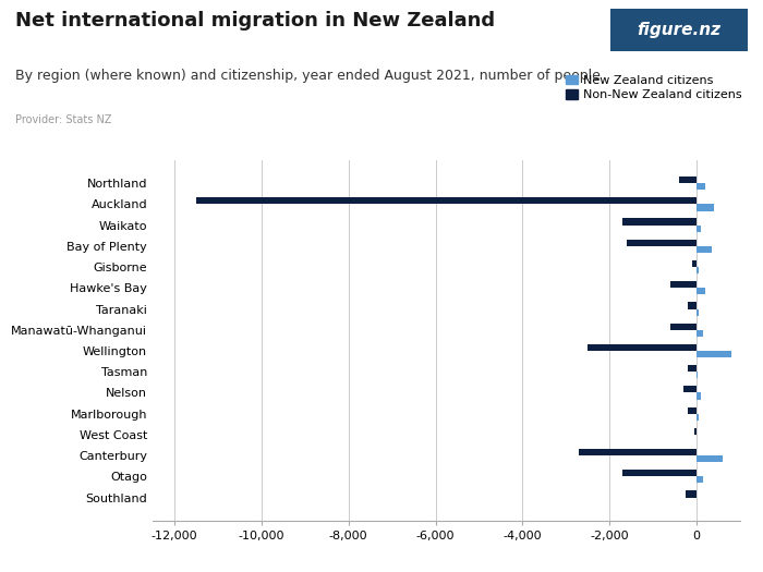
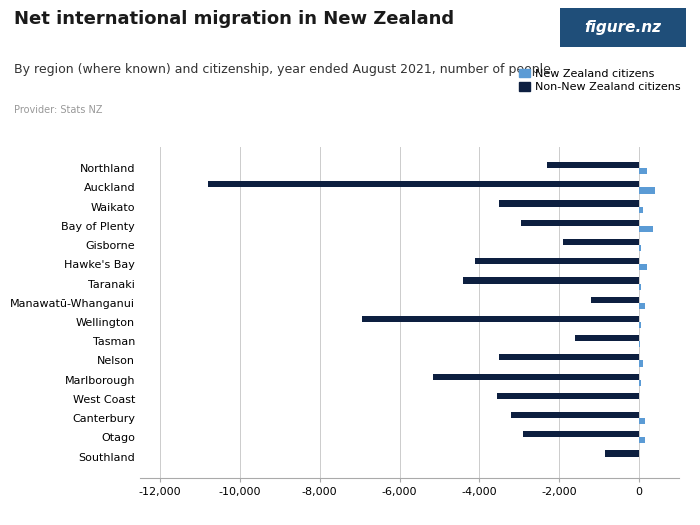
Non-New Zealand citizens/Northland: -400 -> -2,300
Non-New Zealand citizens/Auckland: -11,500 -> -10,800
Non-New Zealand citizens/Waikato: -1,700 -> -3,500
Non-New Zealand citizens/Bay of Plenty: -1,600 -> -2,950
Non-New Zealand citizens/Gisborne: -100 -> -1,900
Non-New Zealand citizens/Hawke's Bay: -600 -> -4,100
Non-New Zealand citizens/Taranaki: -200 -> -4,400
Non-New Zealand citizens/Manawatū-Whanganui: -600 -> -1,200
Non-New Zealand citizens/Wellington: -2,500 -> -6,950
New Zealand citizens/Wellington: 800 -> 50
Non-New Zealand citizens/Tasman: -200 -> -1,600
Non-New Zealand citizens/Nelson: -300 -> -3,500
Non-New Zealand citizens/Marlborough: -200 -> -5,150
Non-New Zealand citizens/West Coast: -50 -> -3,550
Non-New Zealand citizens/Canterbury: -2,700 -> -3,200
New Zealand citizens/Canterbury: 600 -> 150
Non-New Zealand citizens/Otago: -1,700 -> -2,900
Non-New Zealand citizens/Southland: -250 -> -850
